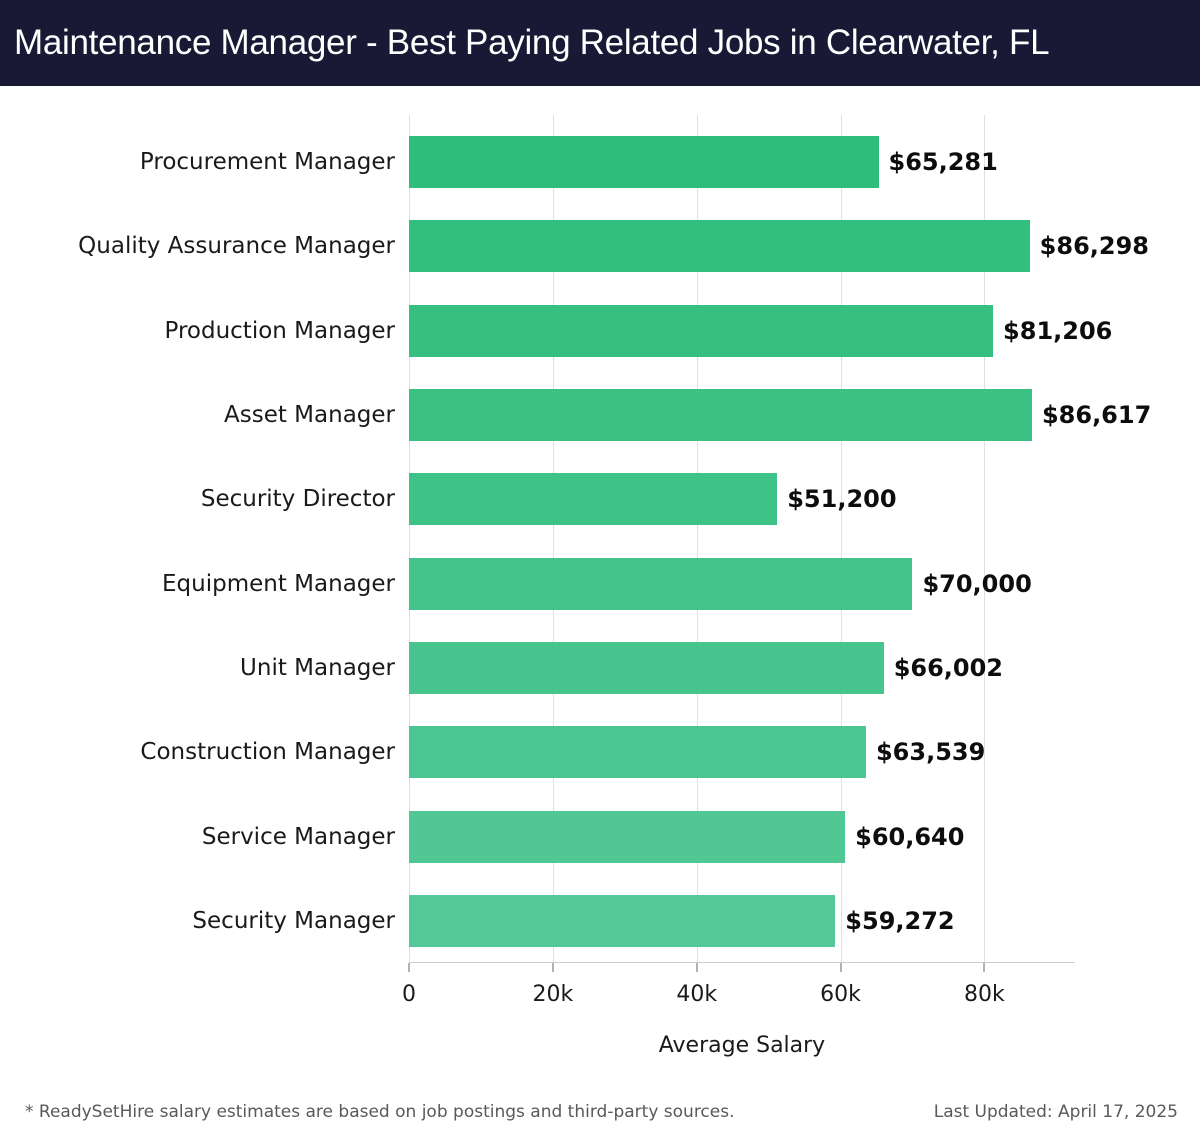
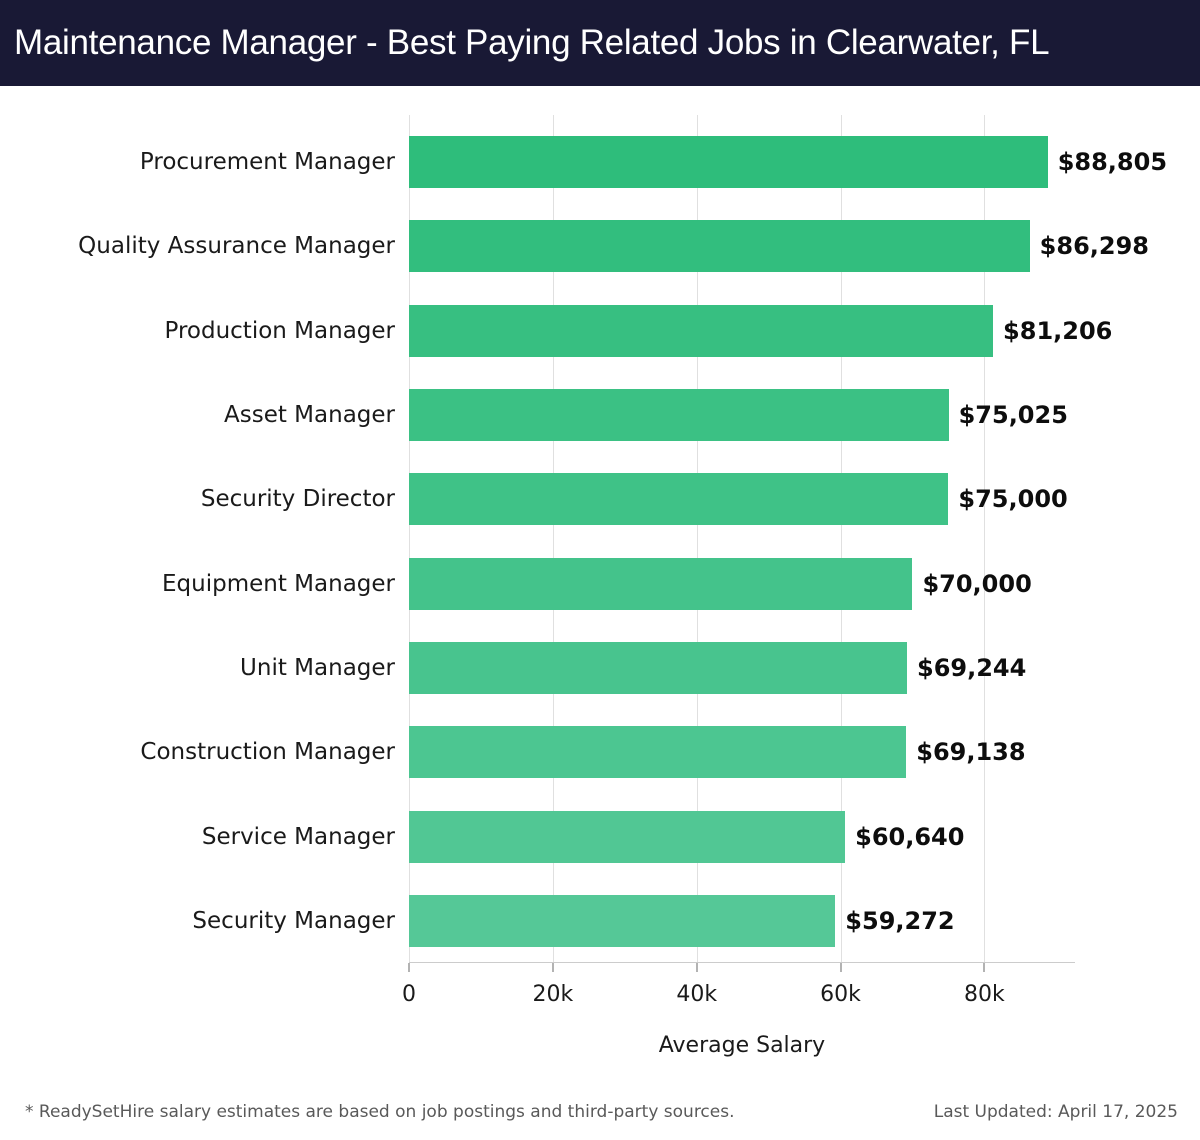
Procurement Manager: $65,281 -> $88,805
Asset Manager: $86,617 -> $75,025
Security Director: $51,200 -> $75,000
Unit Manager: $66,002 -> $69,244
Construction Manager: $63,539 -> $69,138
